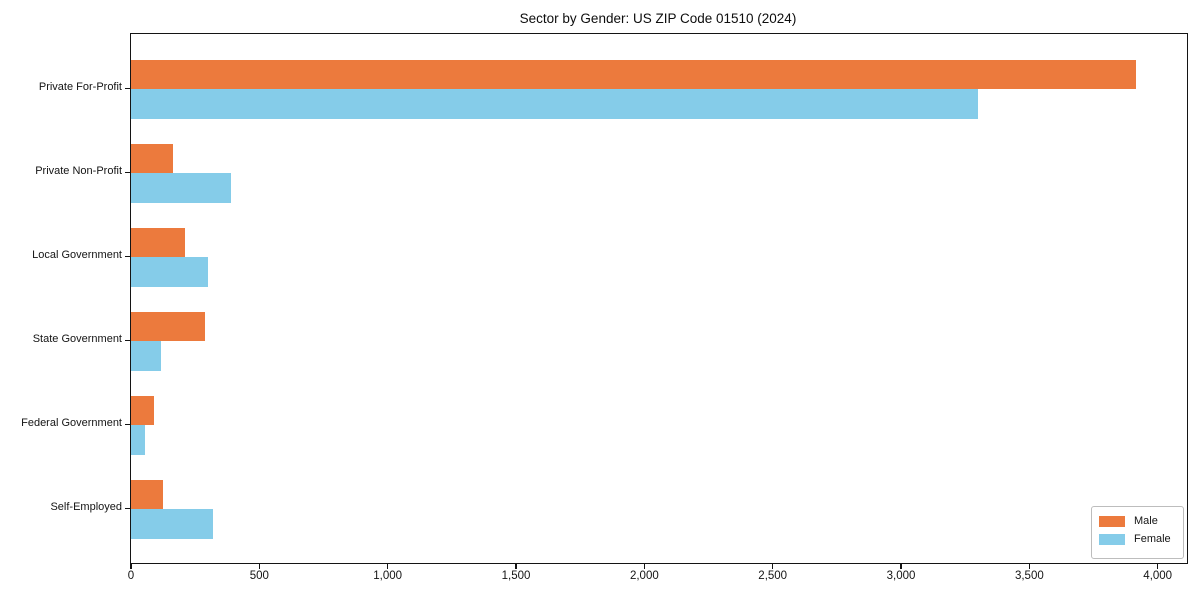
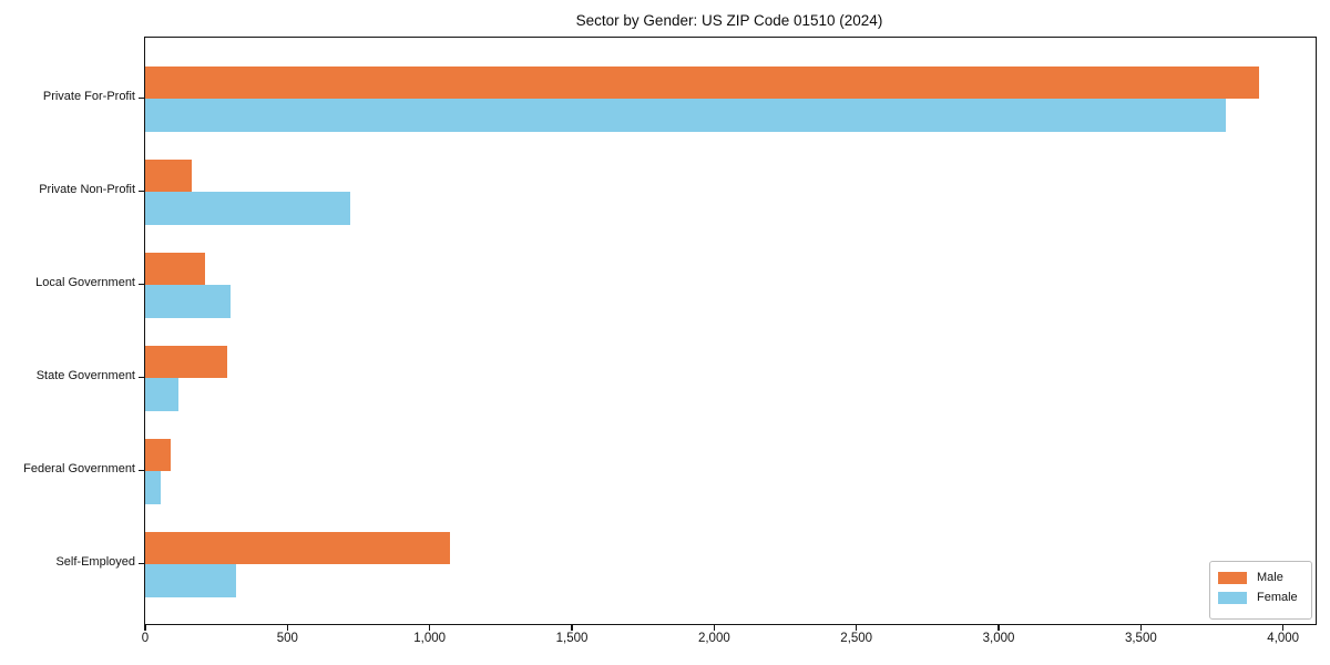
Female/Private For-Profit: 3300 -> 3800
Female/Private Non-Profit: 390 -> 720
Male/Self-Employed: 120 -> 1070
